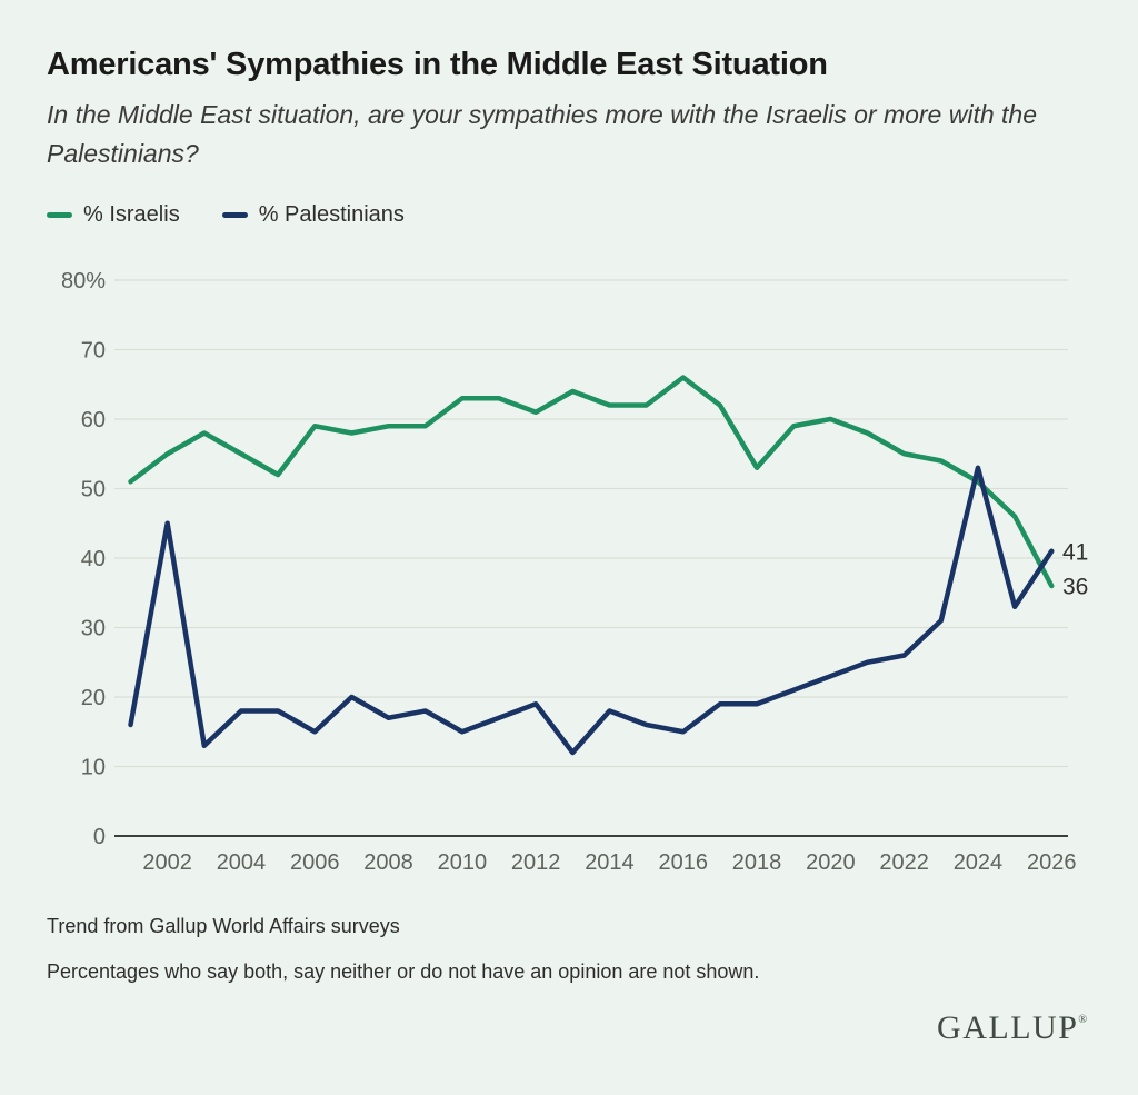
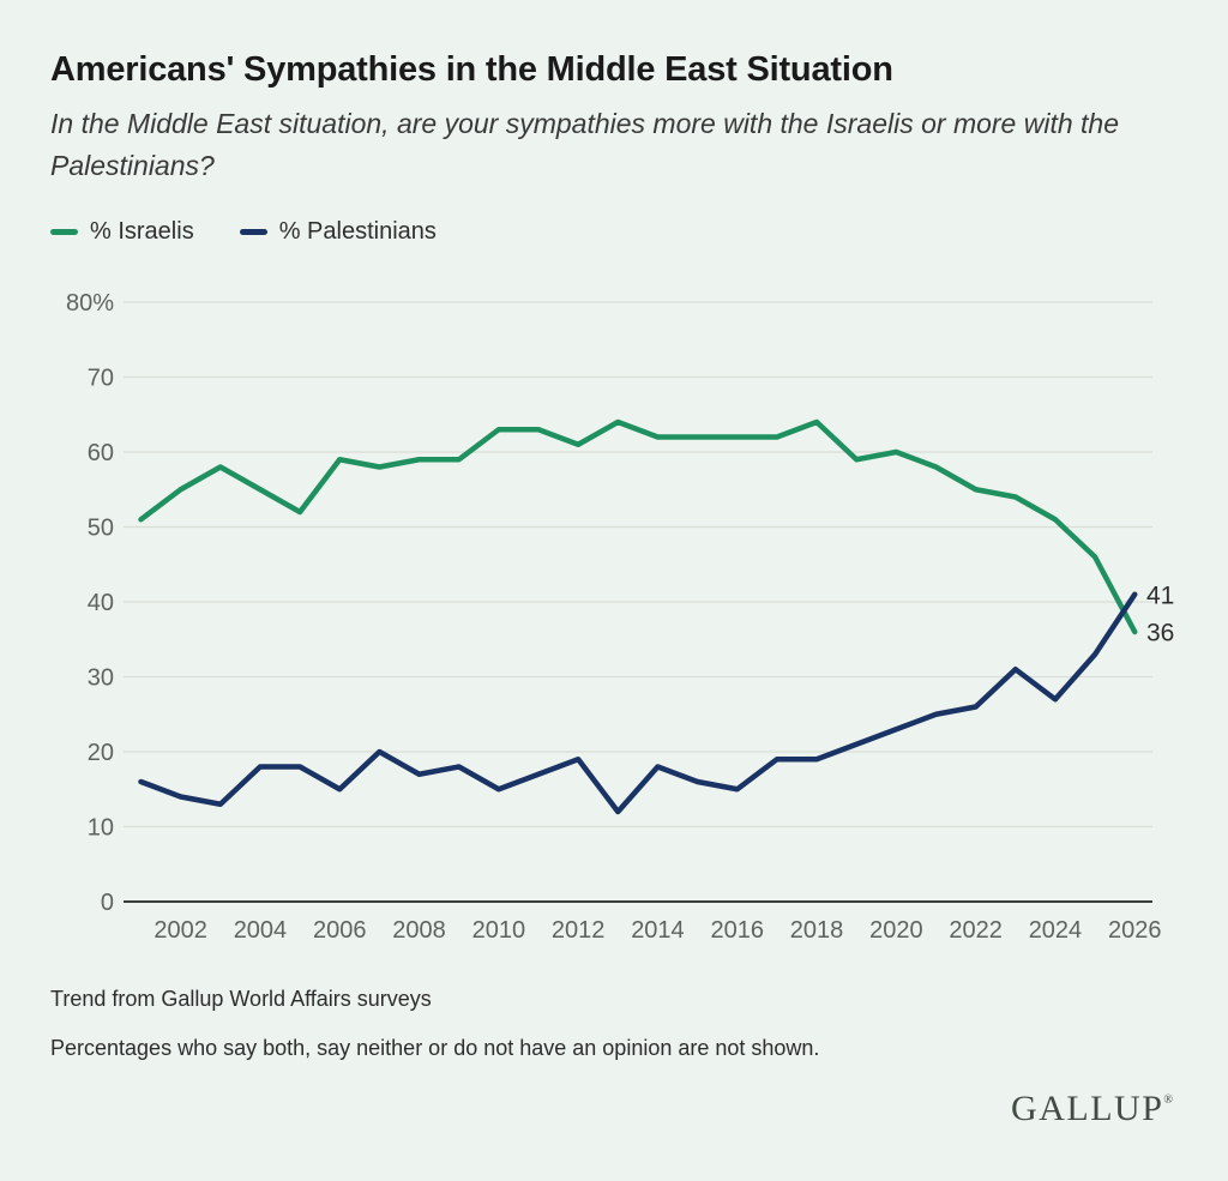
% Palestinians/2002: 45% -> 14%
% Israelis/2016: 66% -> 62%
% Israelis/2018: 53% -> 64%
% Palestinians/2024: 53% -> 27%
